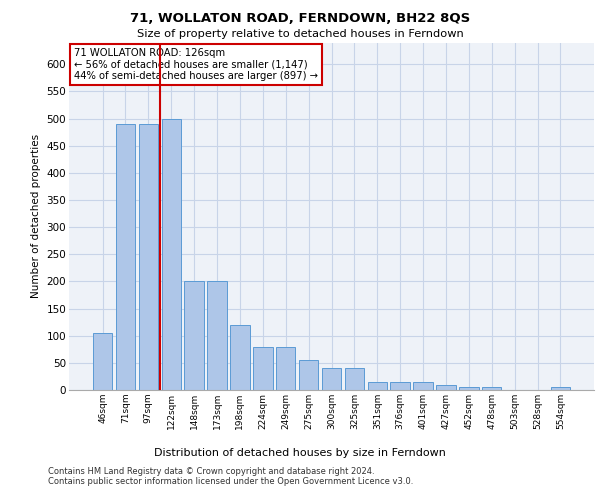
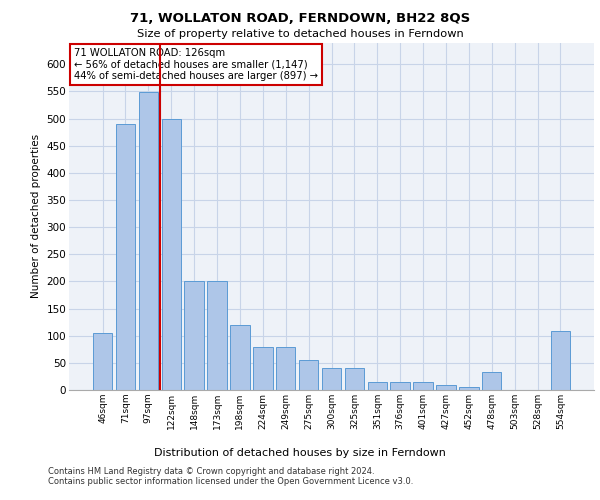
97sqm: 490 -> 548
478sqm: 5 -> 34
554sqm: 5 -> 108
